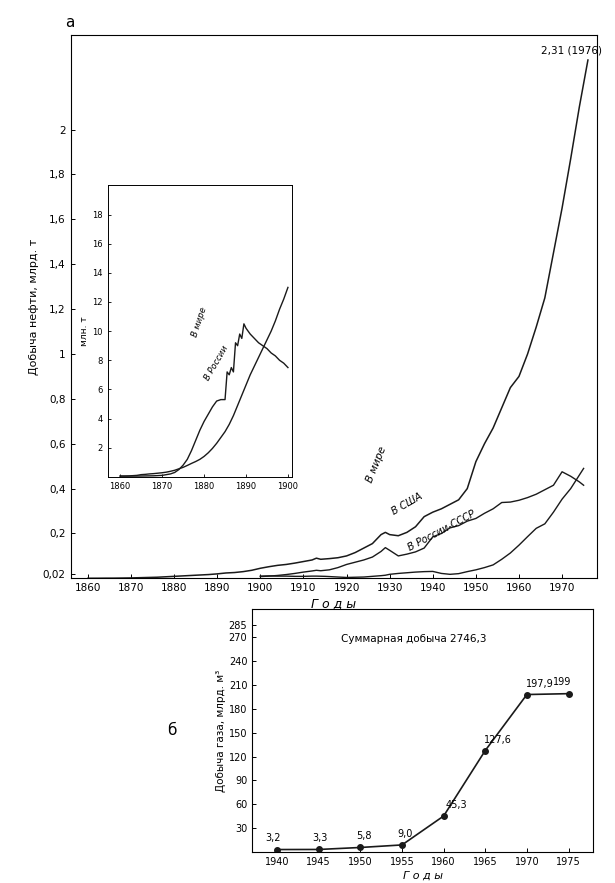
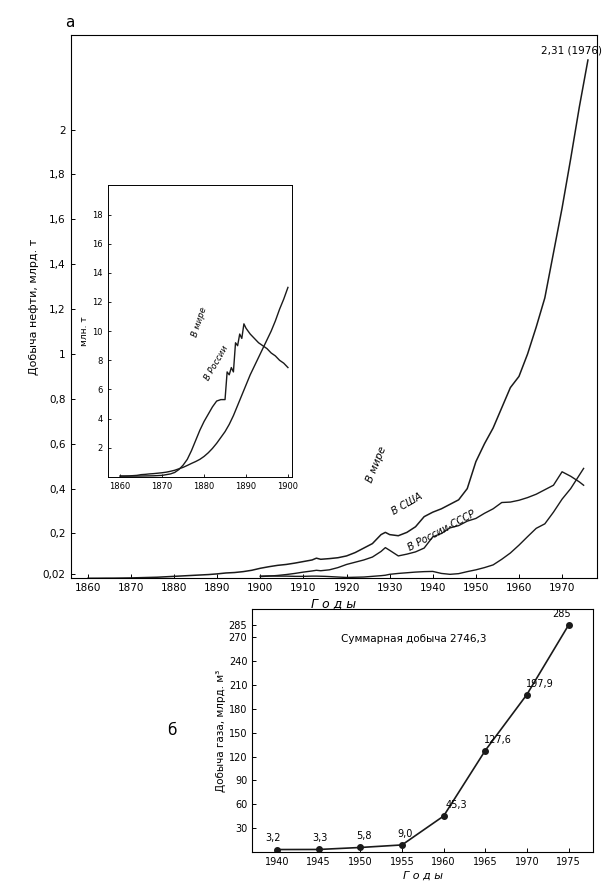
1975: 199 -> 285
